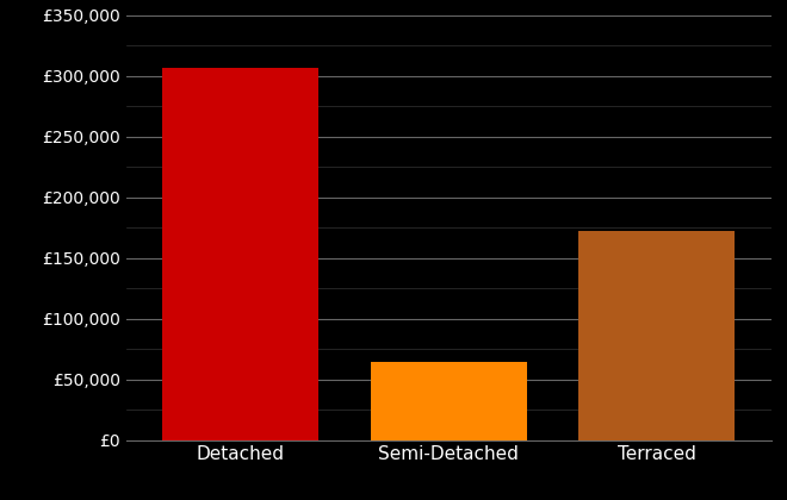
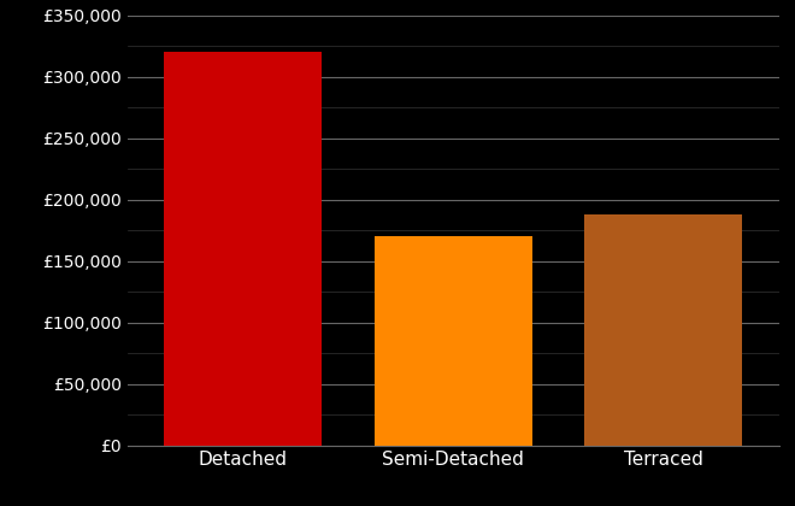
Detached: £306,000 -> £320,000
Semi-Detached: £64,000 -> £170,000
Terraced: £172,000 -> £188,000
